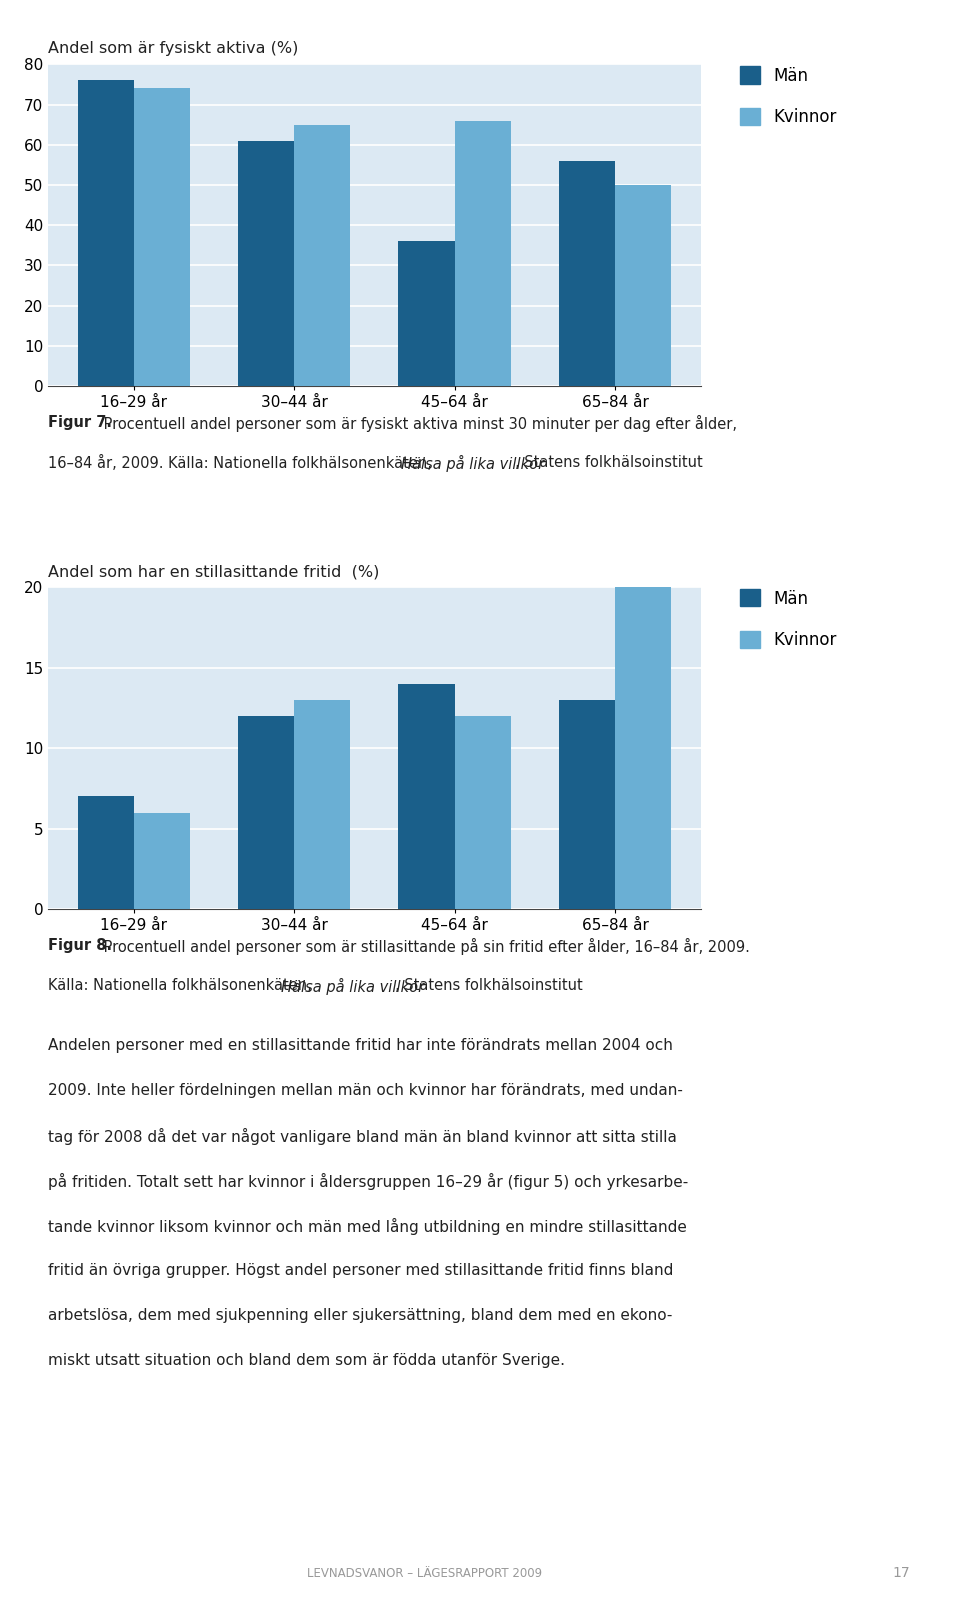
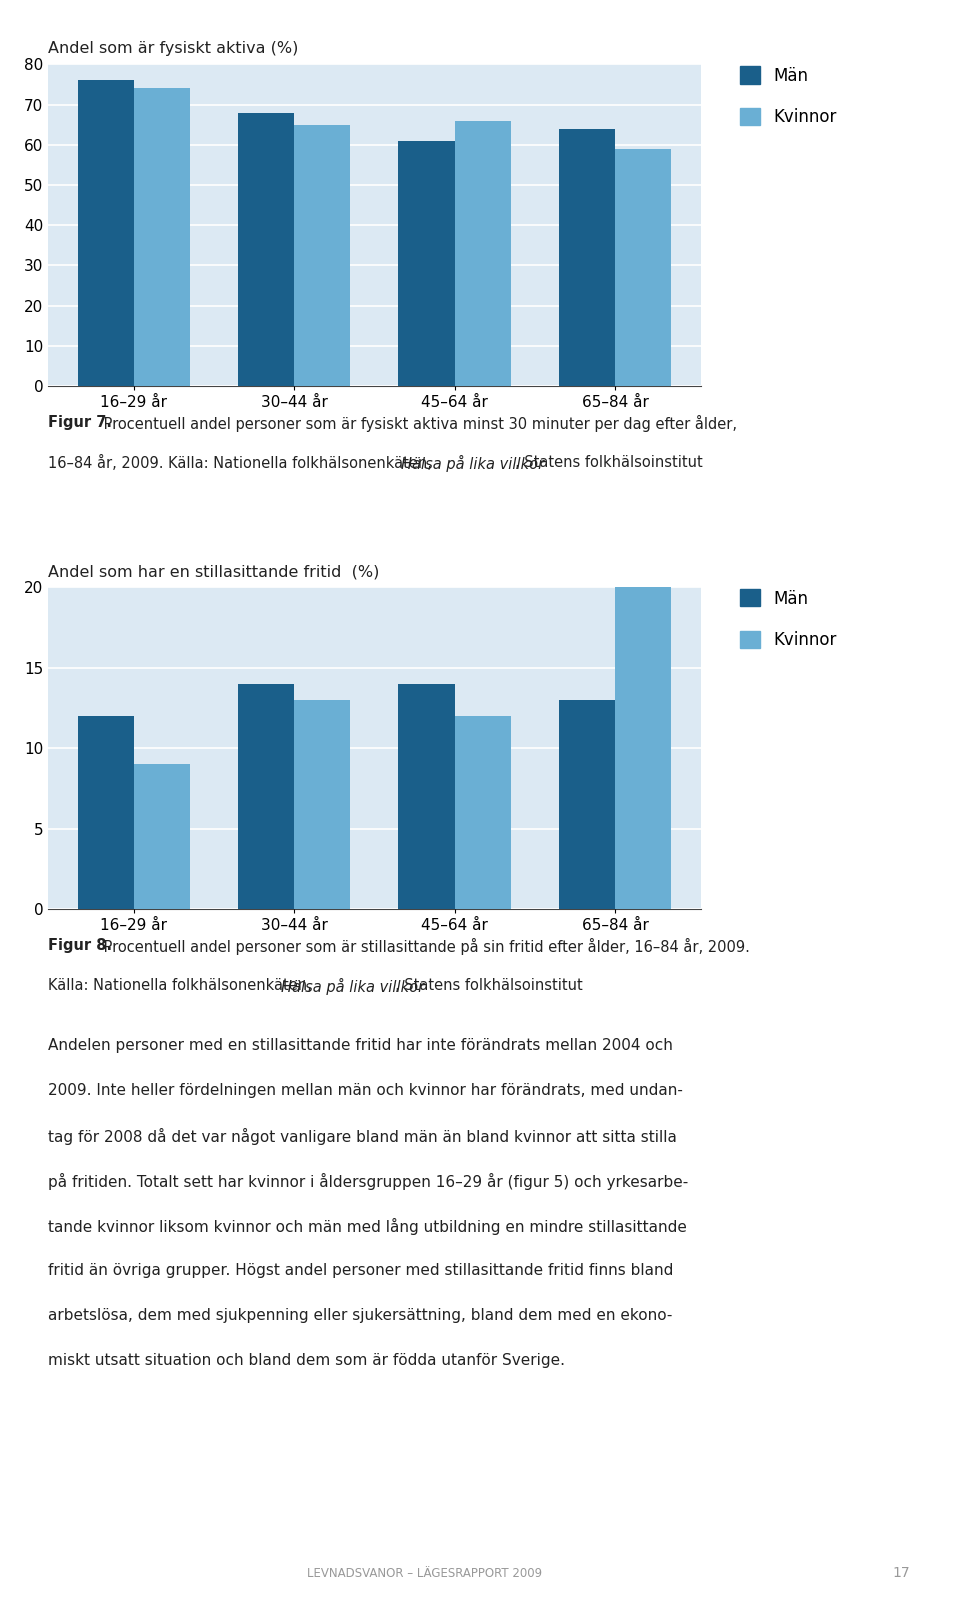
Andel som är fysiskt aktiva (%)/Män/30–44 år: 61 -> 68
Andel som är fysiskt aktiva (%)/Män/45–64 år: 36 -> 61
Andel som är fysiskt aktiva (%)/Män/65–84 år: 56 -> 64
Andel som är fysiskt aktiva (%)/Kvinnor/65–84 år: 50 -> 59
Andel som har en stillasittande fritid (%)/Män/16–29 år: 7 -> 12
Andel som har en stillasittande fritid (%)/Kvinnor/16–29 år: 6 -> 9
Andel som har en stillasittande fritid (%)/Män/30–44 år: 12 -> 14
